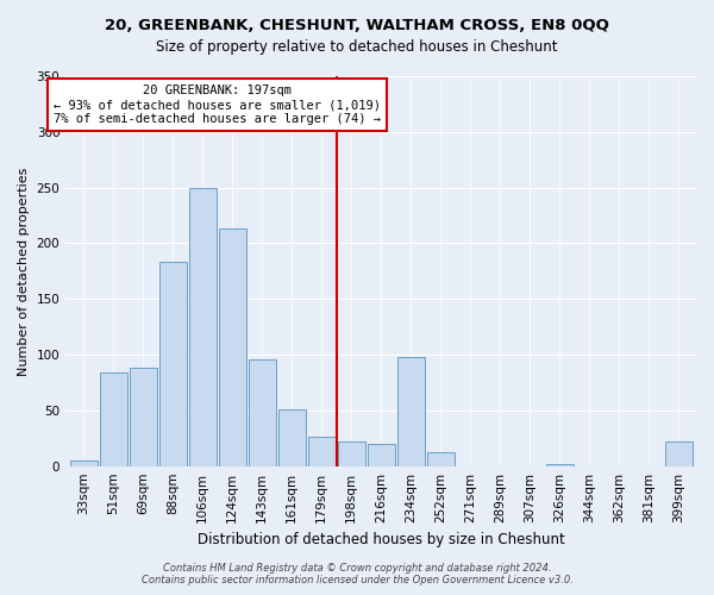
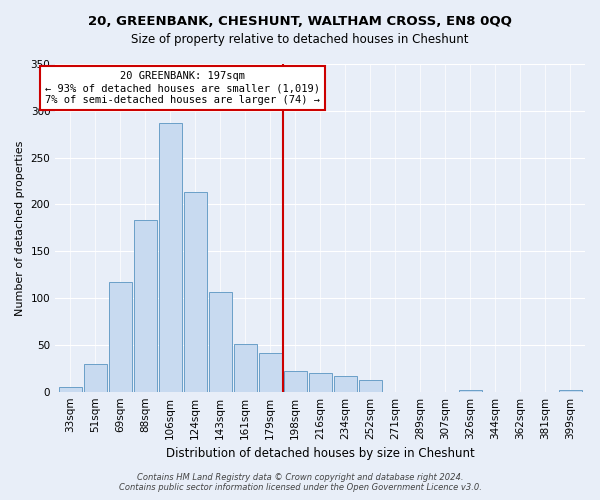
51sqm: 84 -> 30
69sqm: 88 -> 117
106sqm: 250 -> 287
143sqm: 96 -> 107
179sqm: 26 -> 41
234sqm: 98 -> 17
399sqm: 22 -> 2
